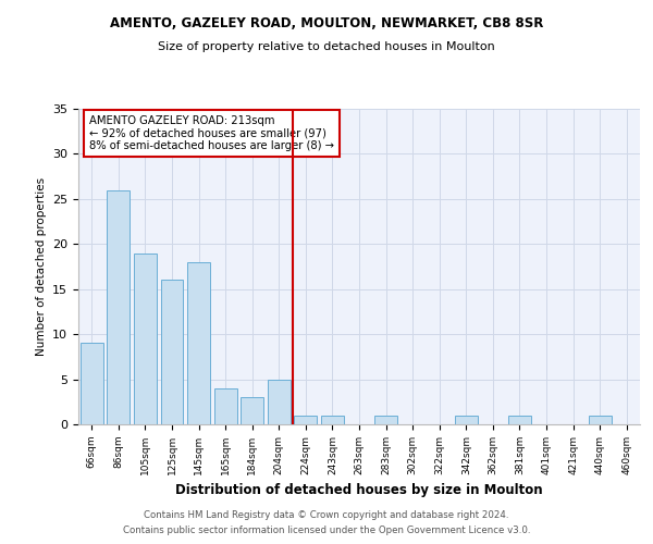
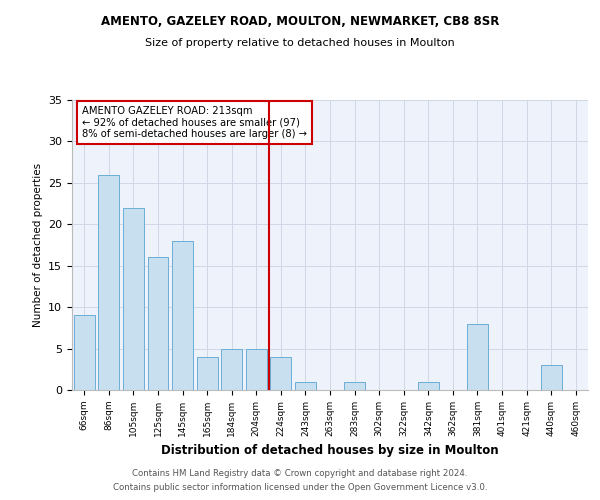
105sqm: 19 -> 22
184sqm: 3 -> 5
224sqm: 1 -> 4
381sqm: 1 -> 8
440sqm: 1 -> 3
